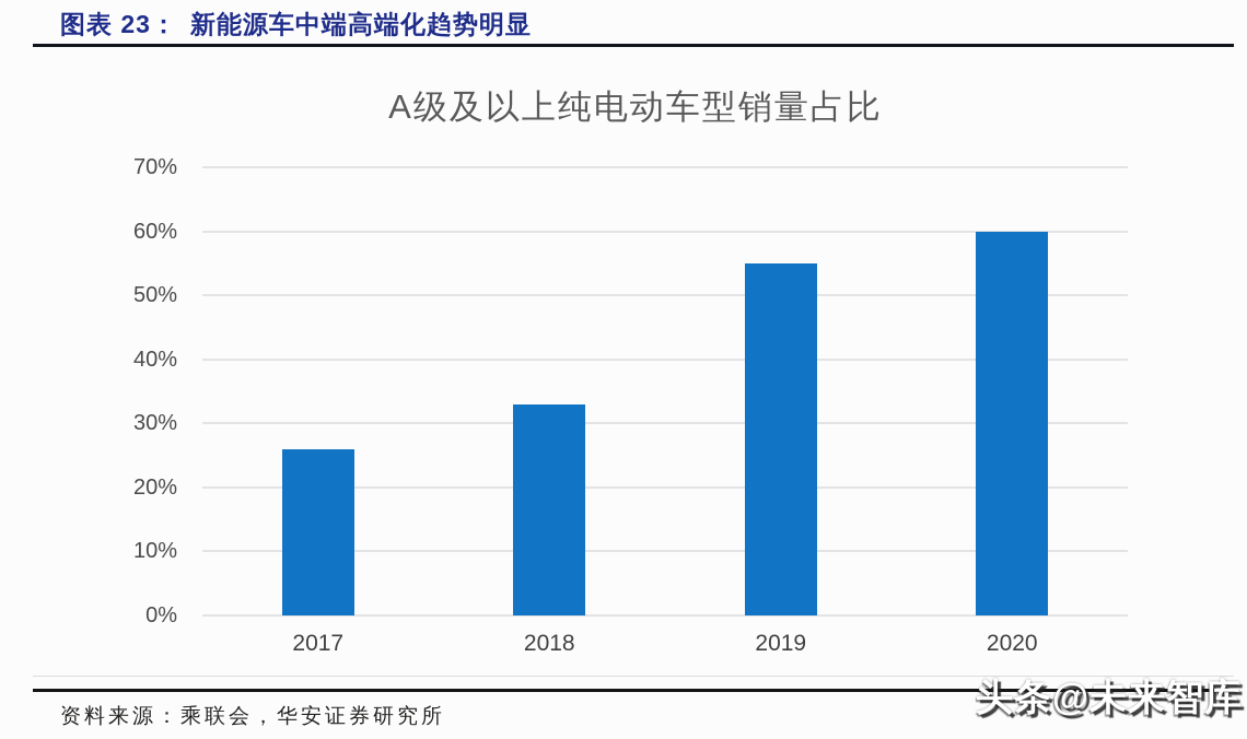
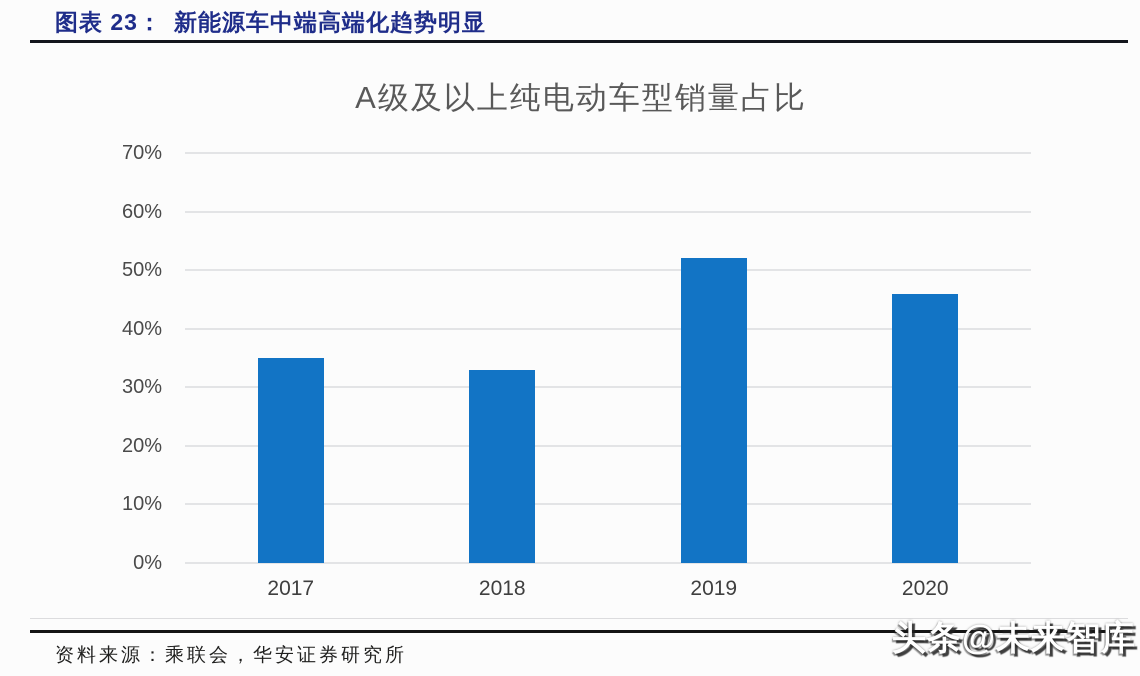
2017: 26% -> 35%
2019: 55% -> 52%
2020: 60% -> 46%
